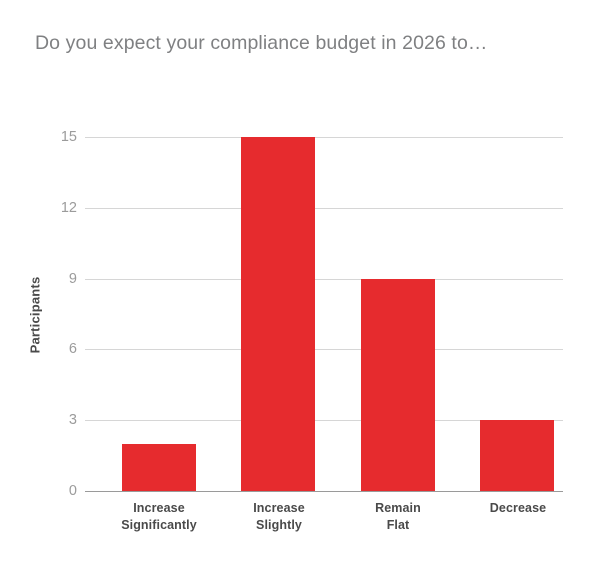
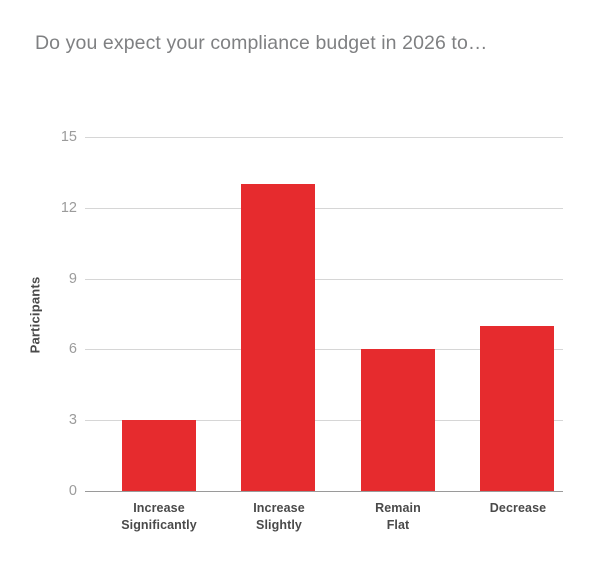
Increase Significantly: 2 -> 3
Increase Slightly: 15 -> 13
Remain Flat: 9 -> 6
Decrease: 3 -> 7
